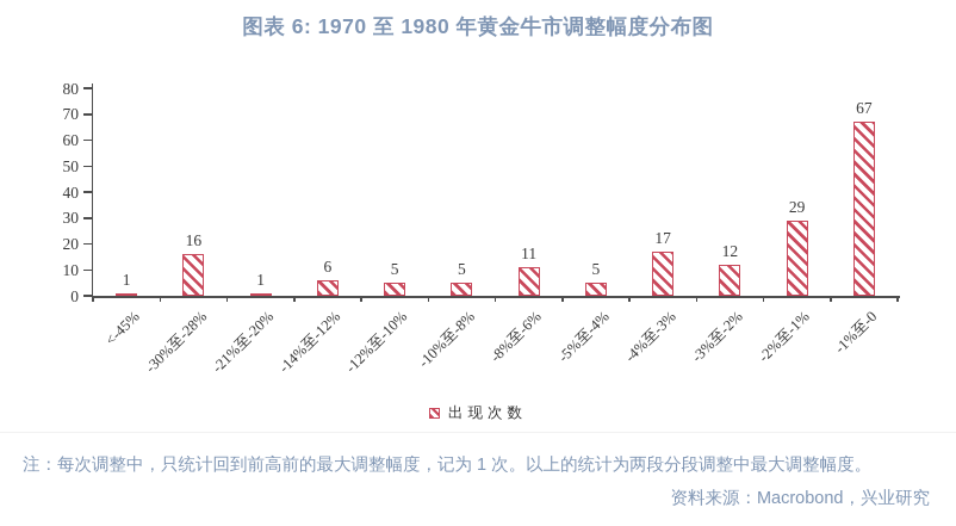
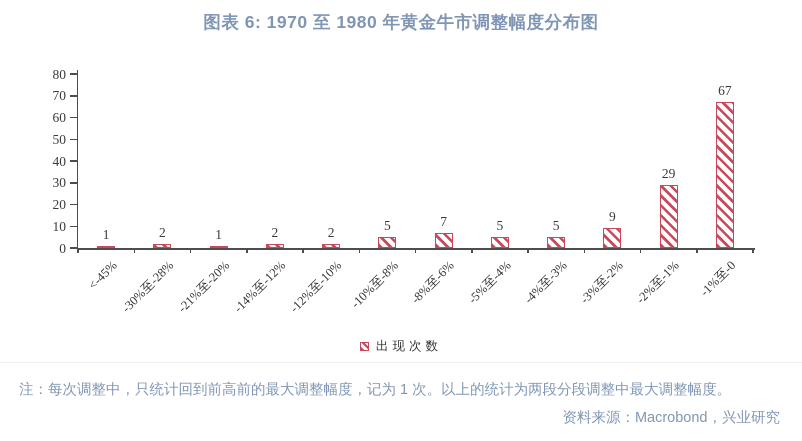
-30%至-28%: 16 -> 2
-14%至-12%: 6 -> 2
-12%至-10%: 5 -> 2
-8%至-6%: 11 -> 7
-4%至-3%: 17 -> 5
-3%至-2%: 12 -> 9
